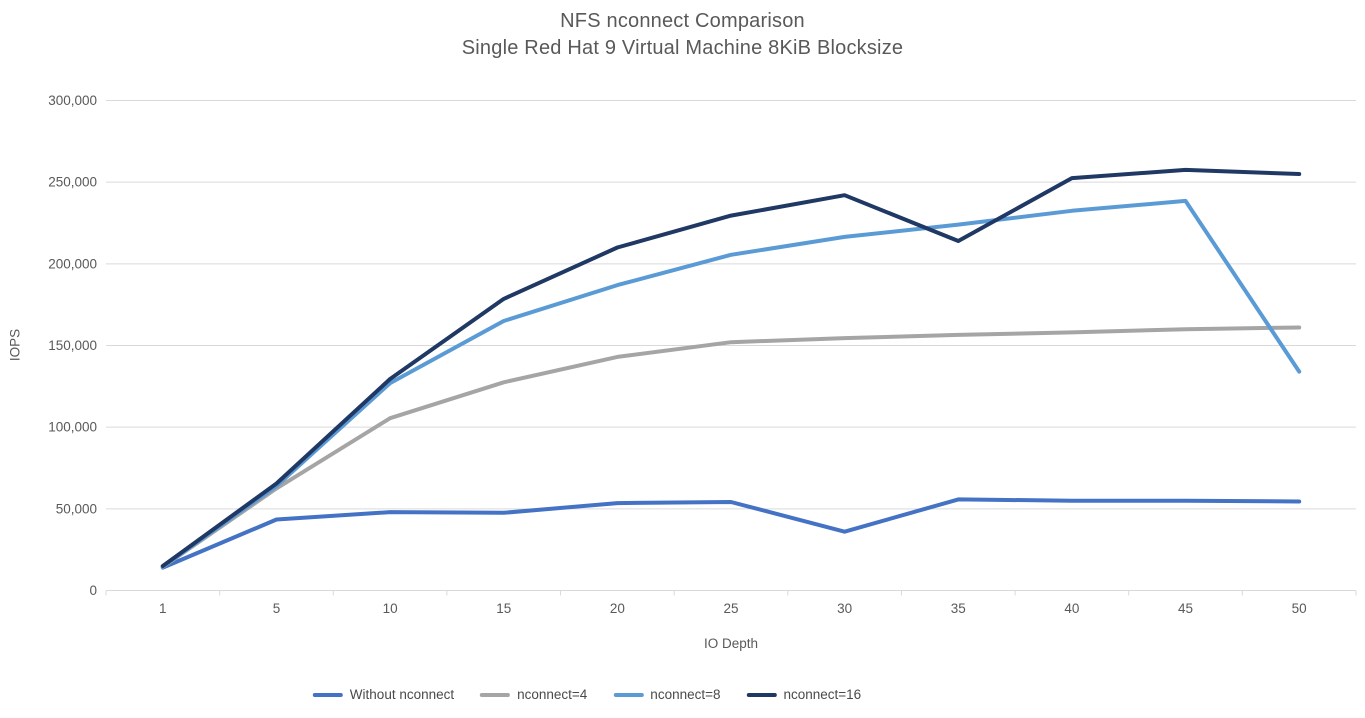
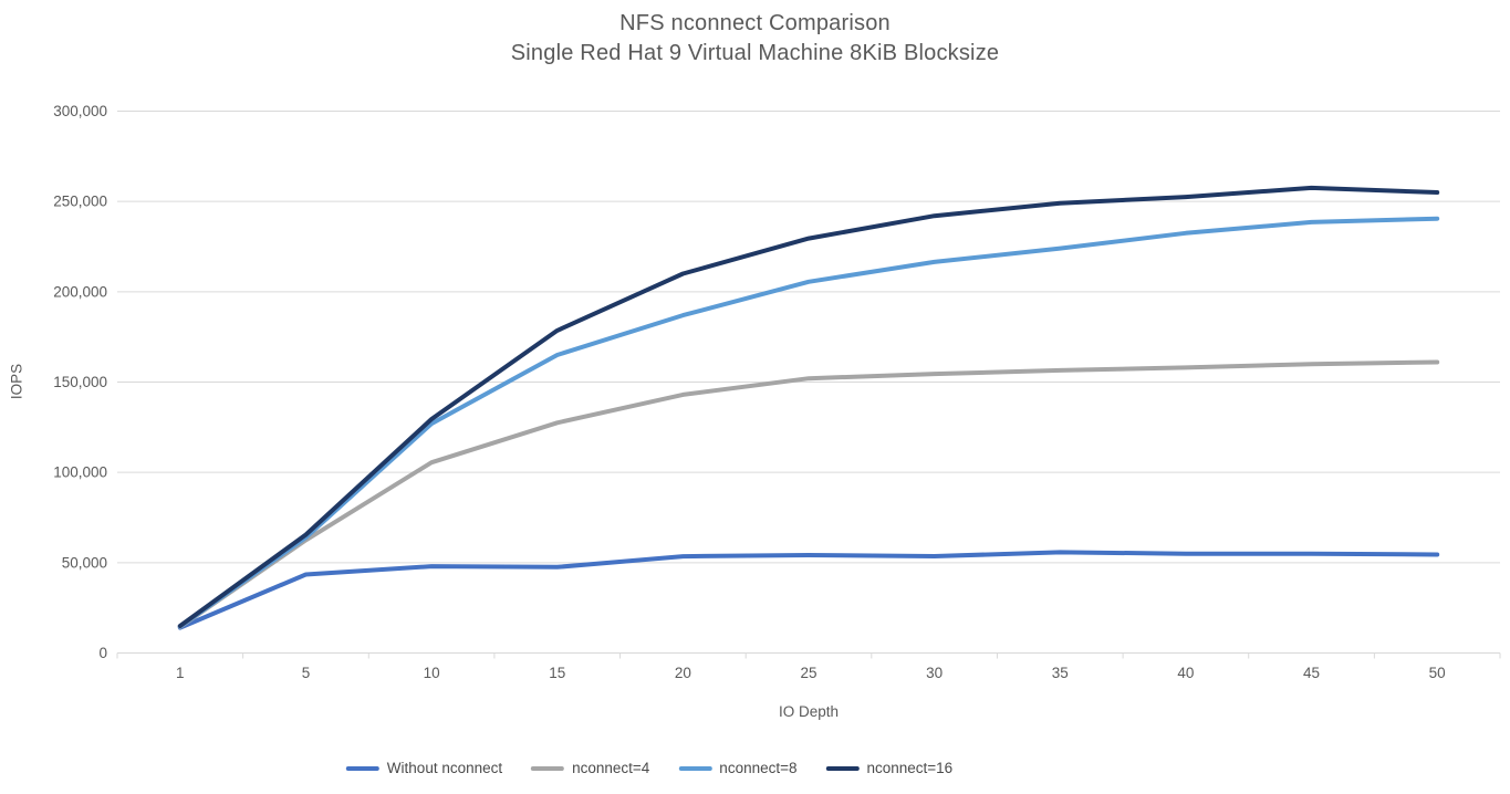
Without nconnect/30: 36000 -> 54000
nconnect=16/35: 214000 -> 249000
nconnect=8/50: 134000 -> 240000
